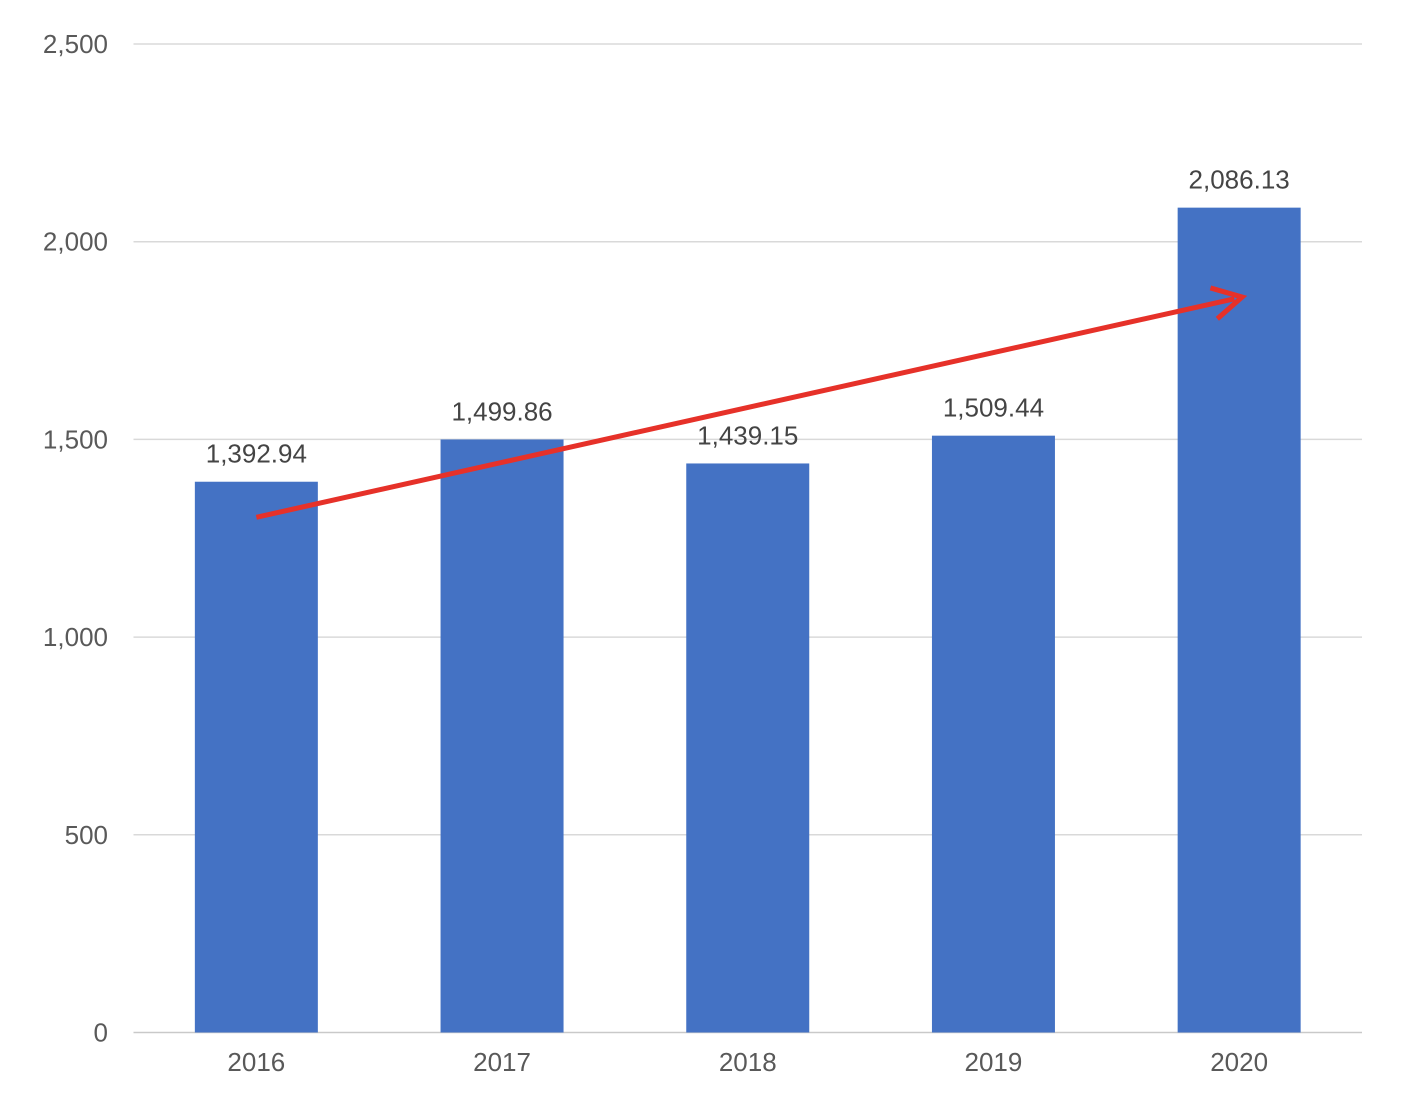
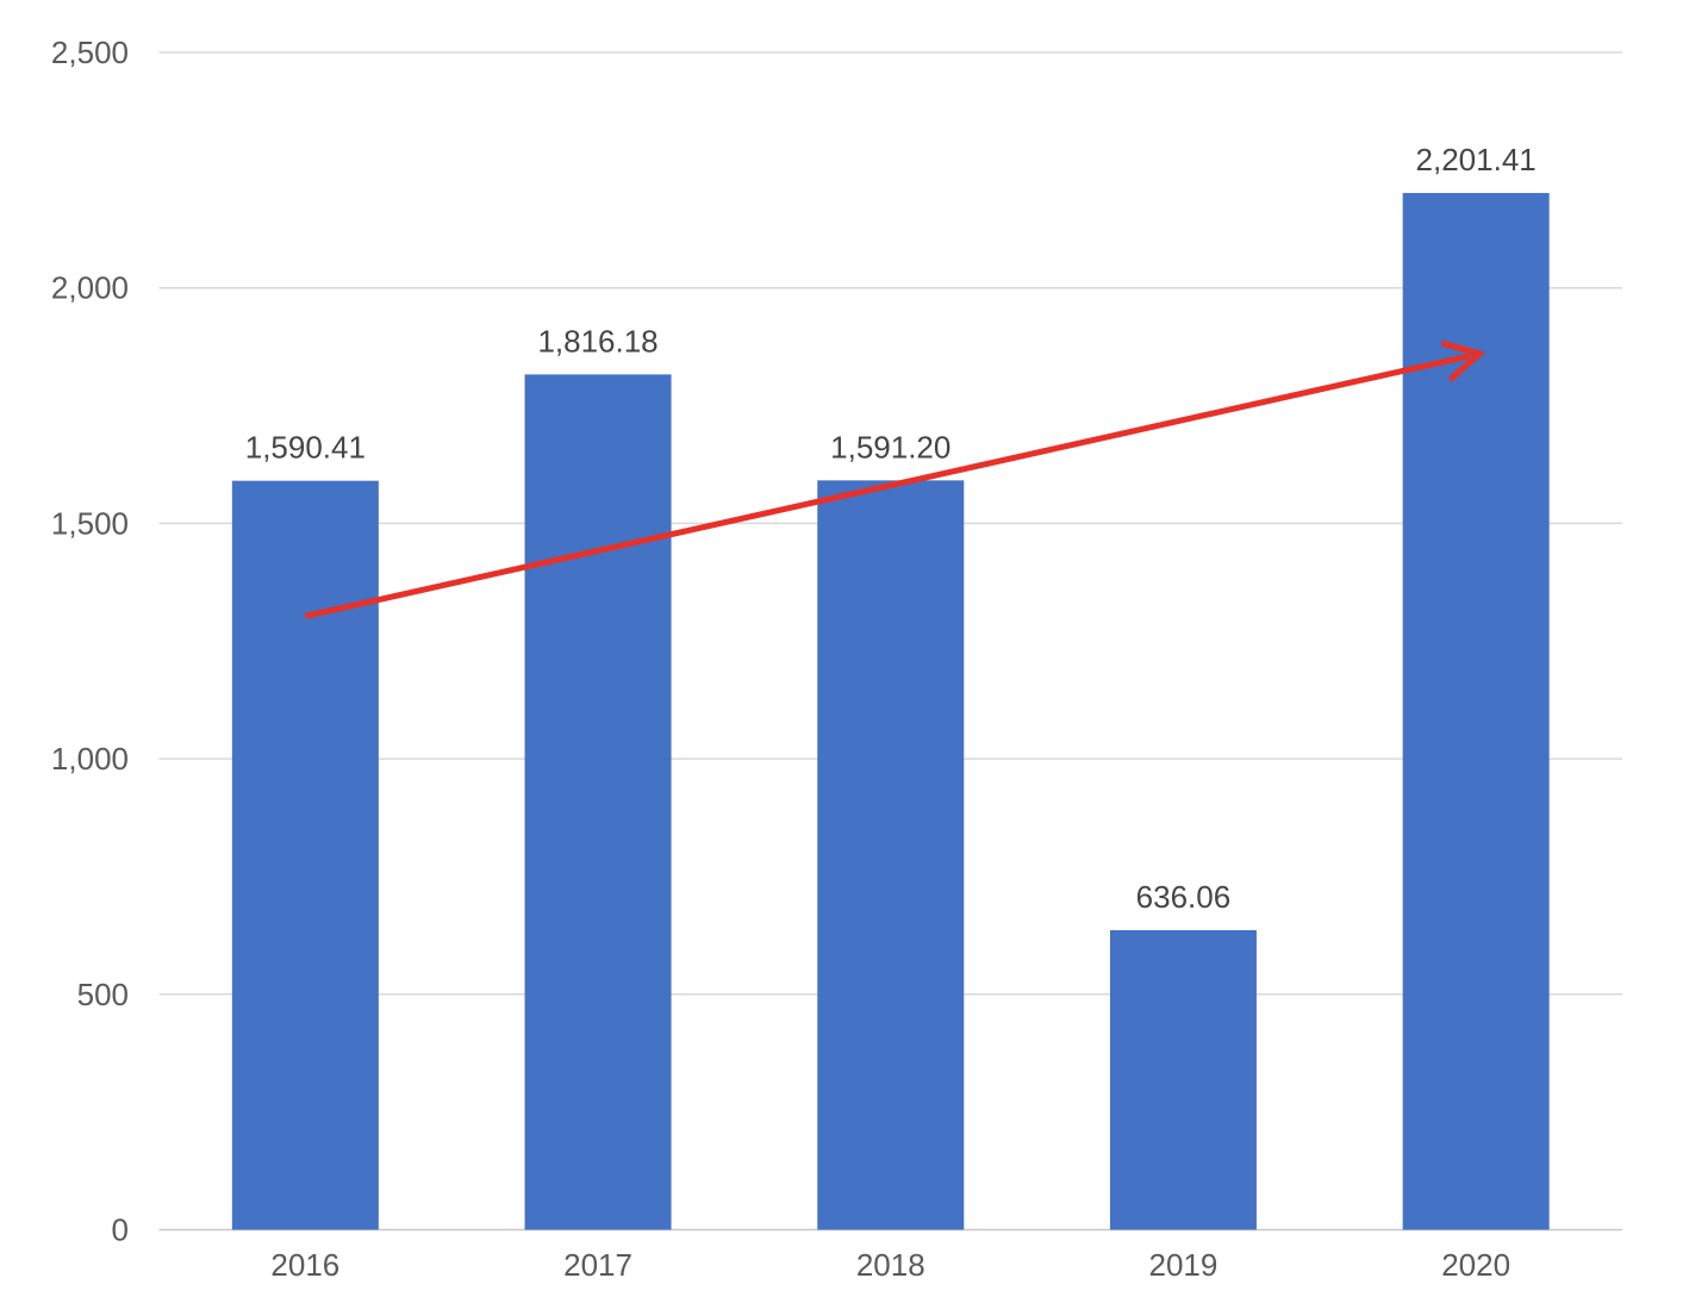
2016: 1,392.94 -> 1,590.41
2017: 1,499.86 -> 1,816.18
2018: 1,439.15 -> 1,591.20
2019: 1,509.44 -> 636.06
2020: 2,086.13 -> 2,201.41
